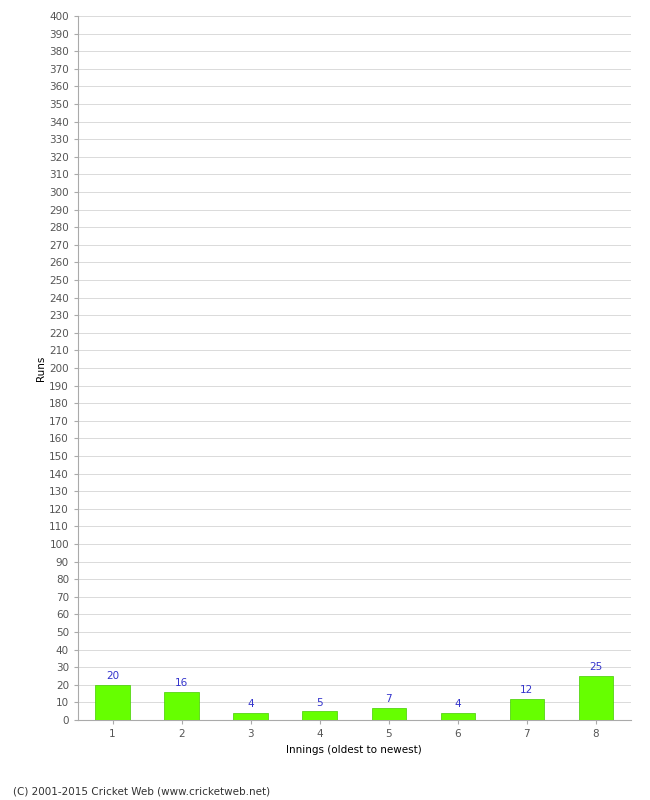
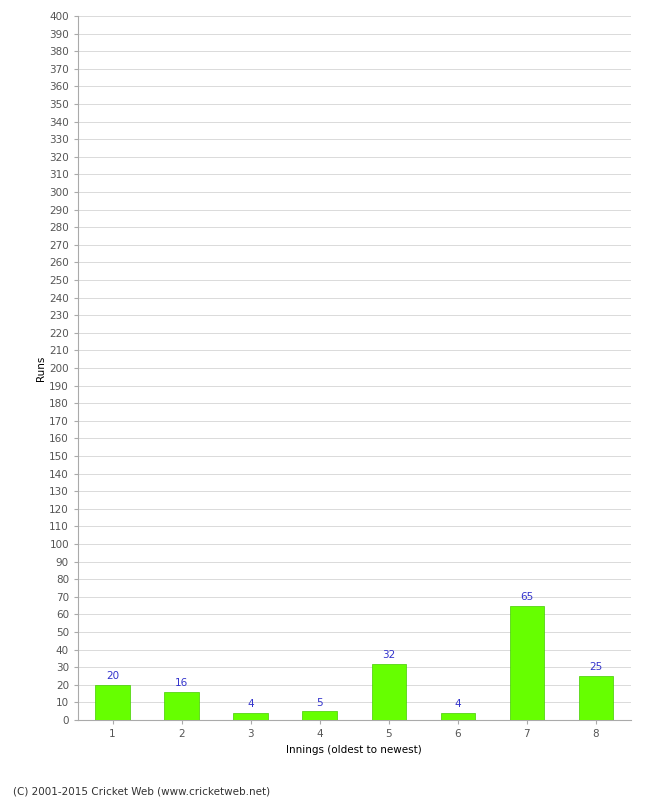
5: 7 -> 32
7: 12 -> 65
